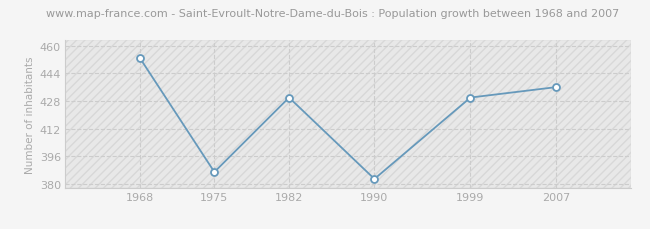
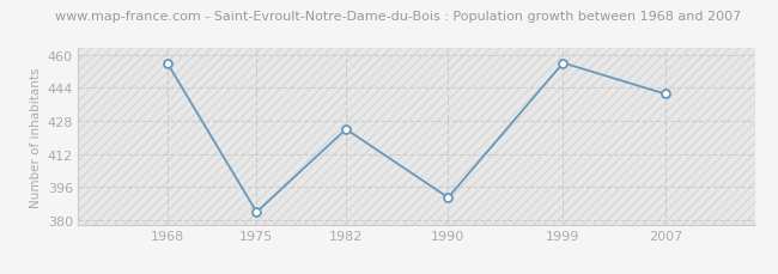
1968: 453 -> 456
1975: 387 -> 384
1982: 430 -> 424
1990: 383 -> 391
1999: 430 -> 456
2007: 436 -> 441
